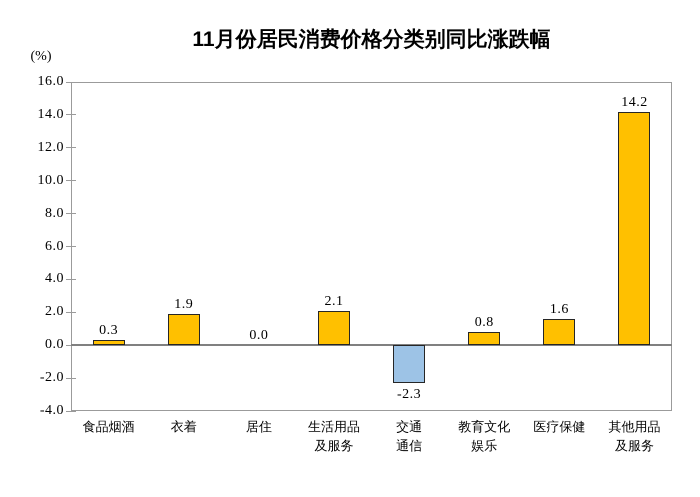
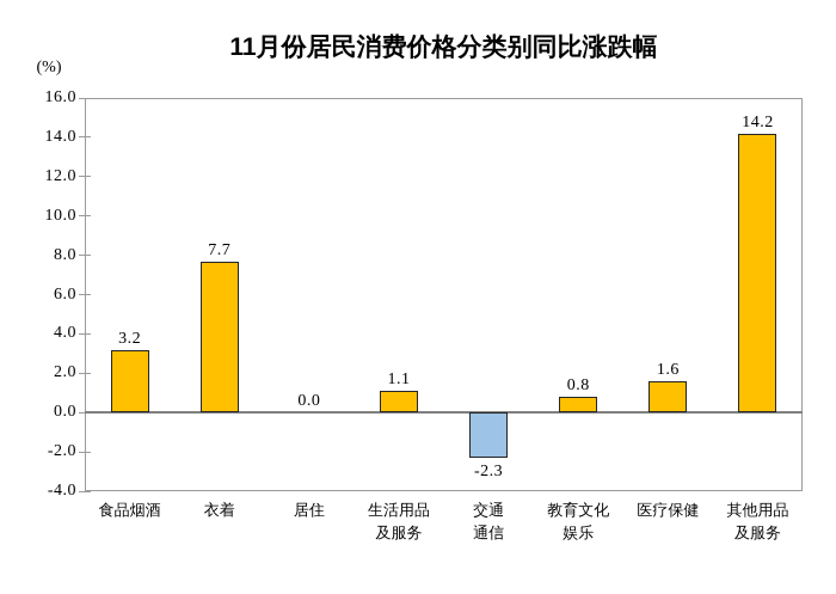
食品烟酒: 0.3 -> 3.2
衣着: 1.9 -> 7.7
生活用品 及服务: 2.1 -> 1.1
